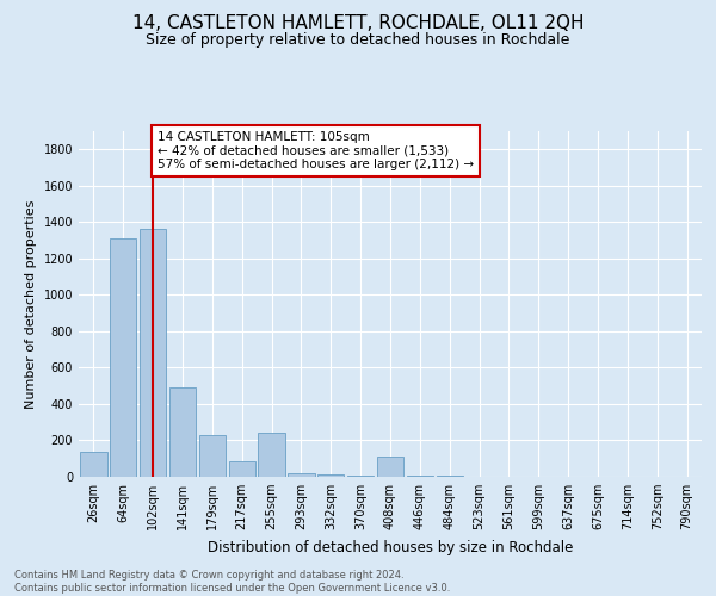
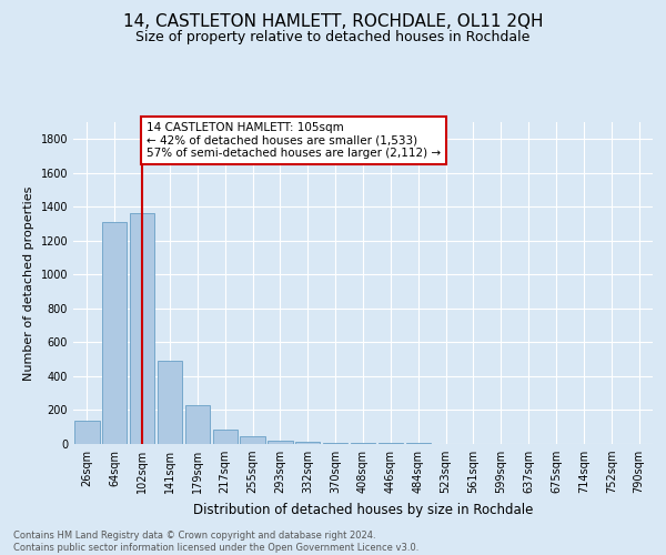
255sqm: 240 -> 50
408sqm: 110 -> 0
